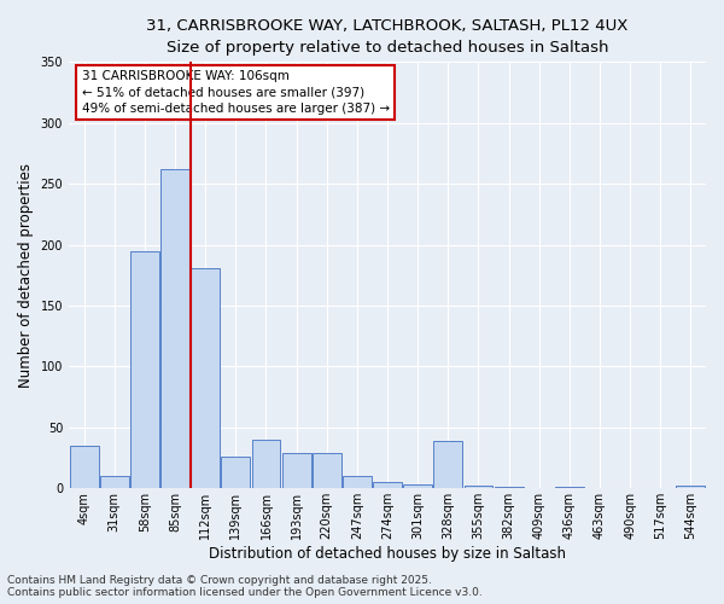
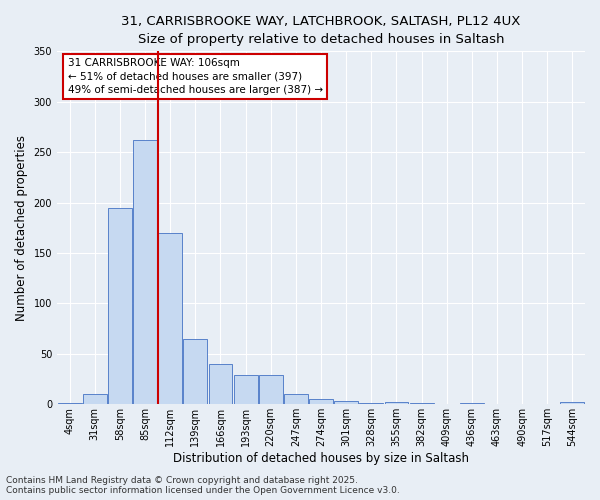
4sqm: 35 -> 1
112sqm: 181 -> 170
139sqm: 26 -> 65
328sqm: 39 -> 1
